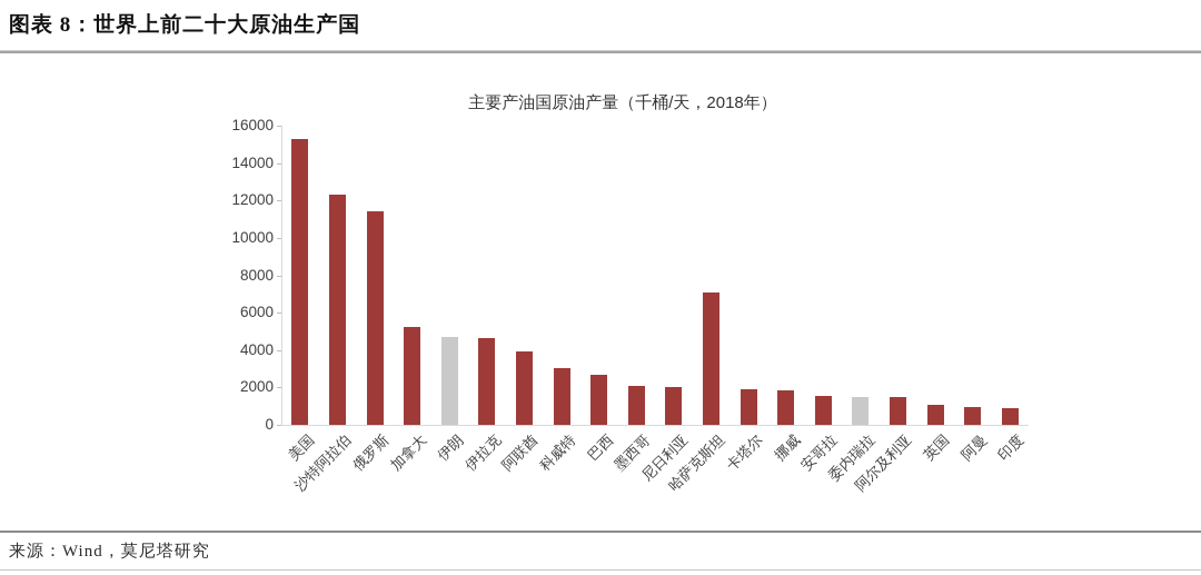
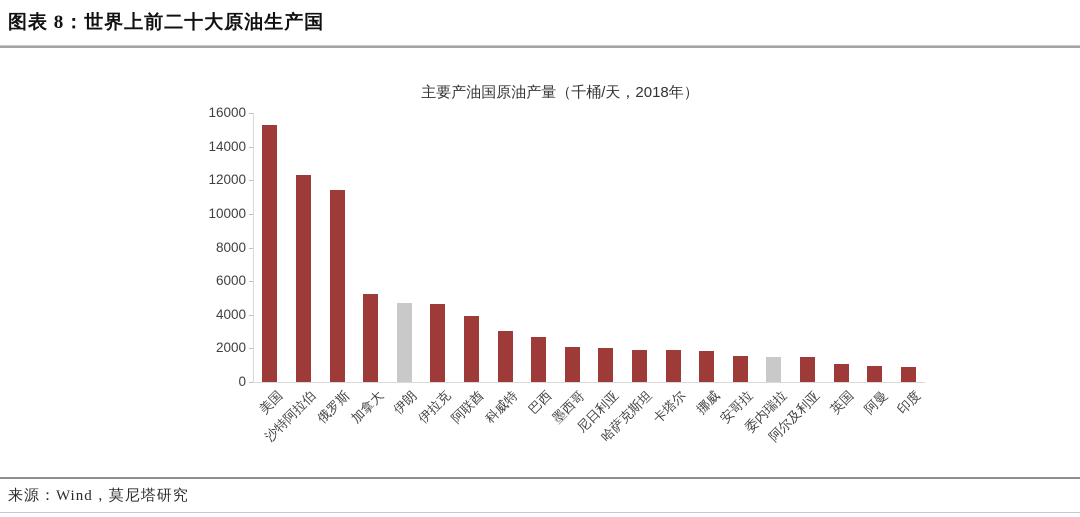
哈萨克斯坦: 7100 -> 1900
